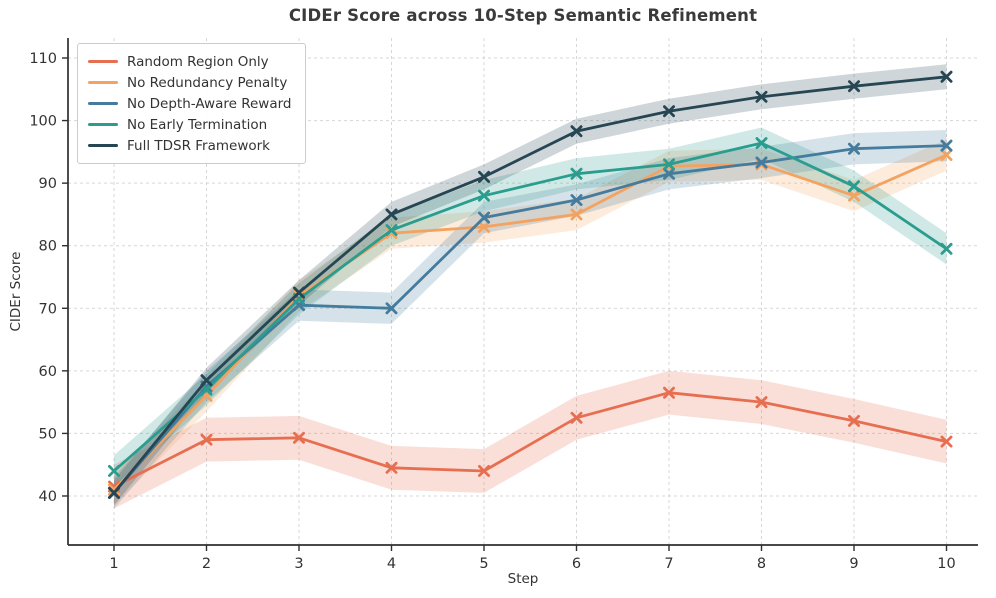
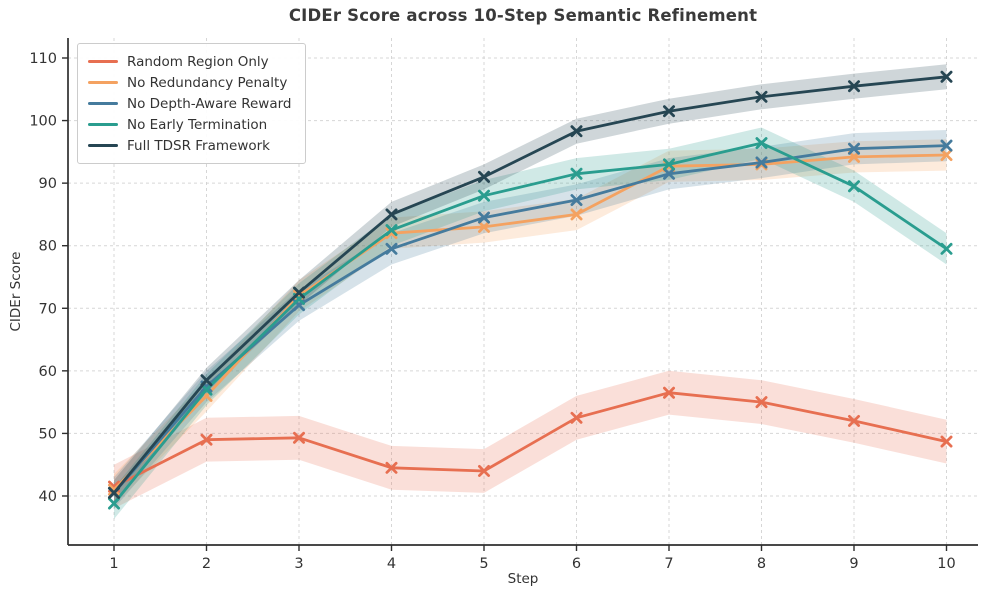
No Early Termination/1: 44 -> 39
No Depth-Aware Reward/4: 70 -> 80
No Redundancy Penalty/9: 88 -> 94
